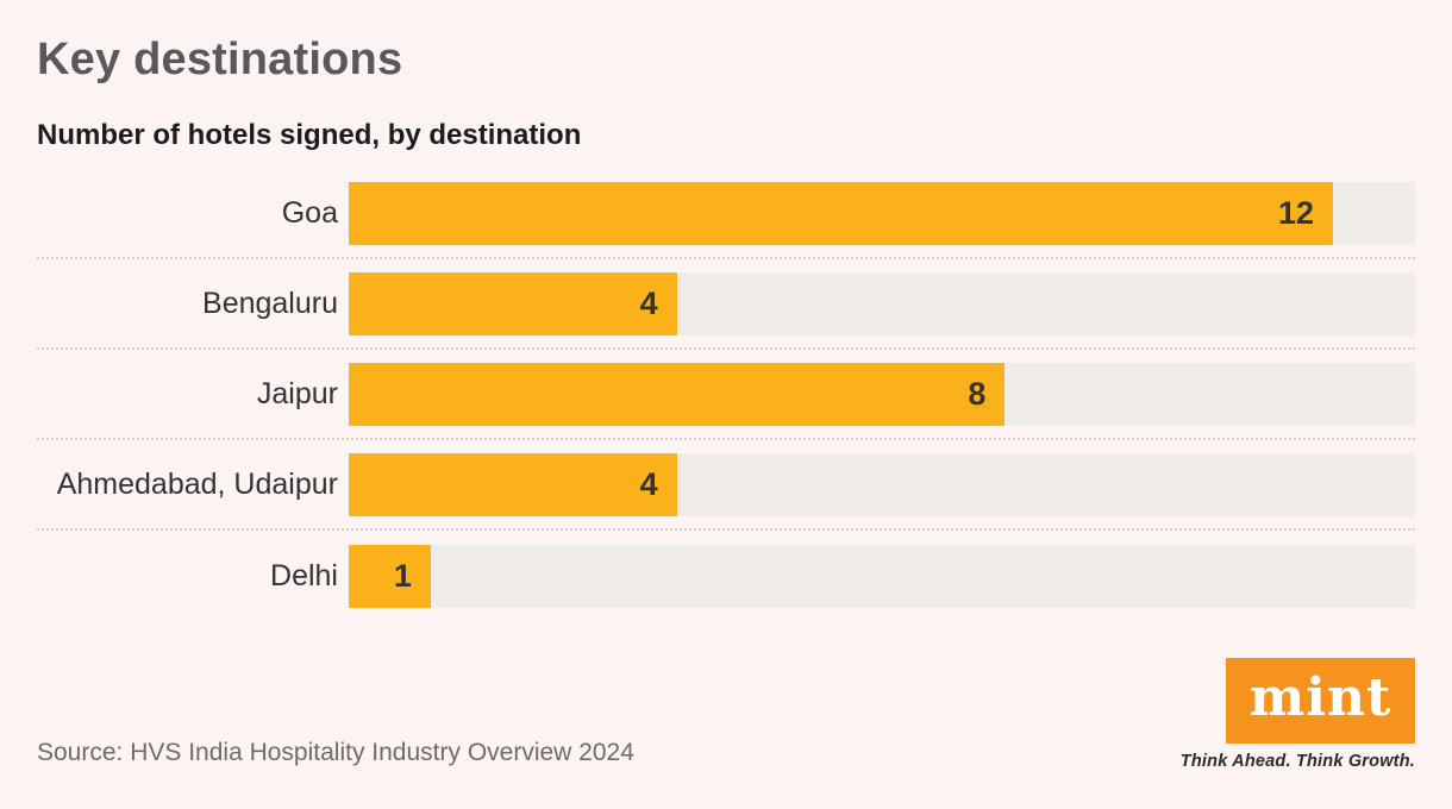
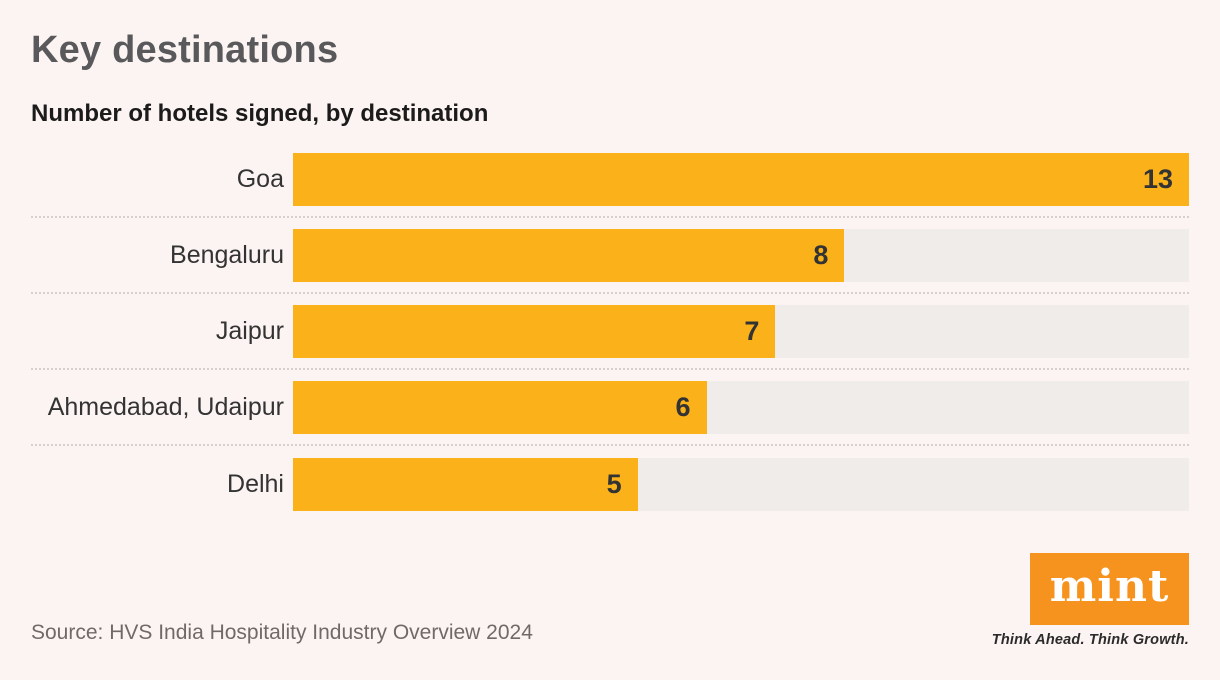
Goa: 12 -> 13
Bengaluru: 4 -> 8
Jaipur: 8 -> 7
Ahmedabad, Udaipur: 4 -> 6
Delhi: 1 -> 5
